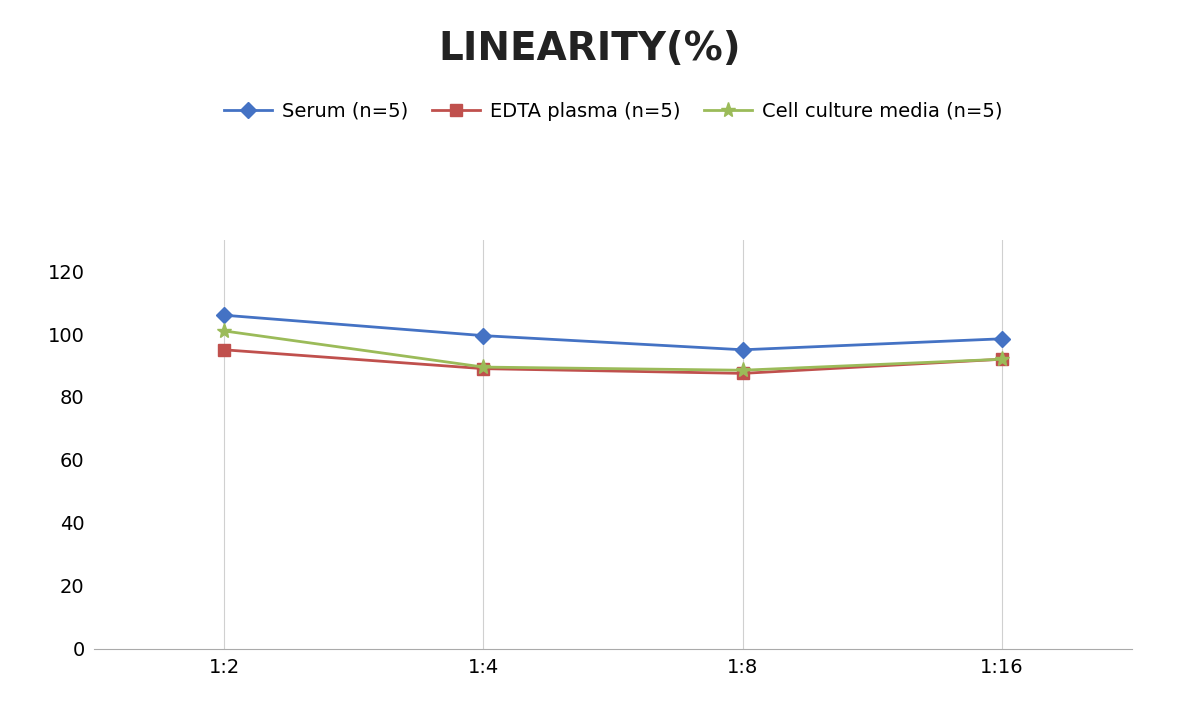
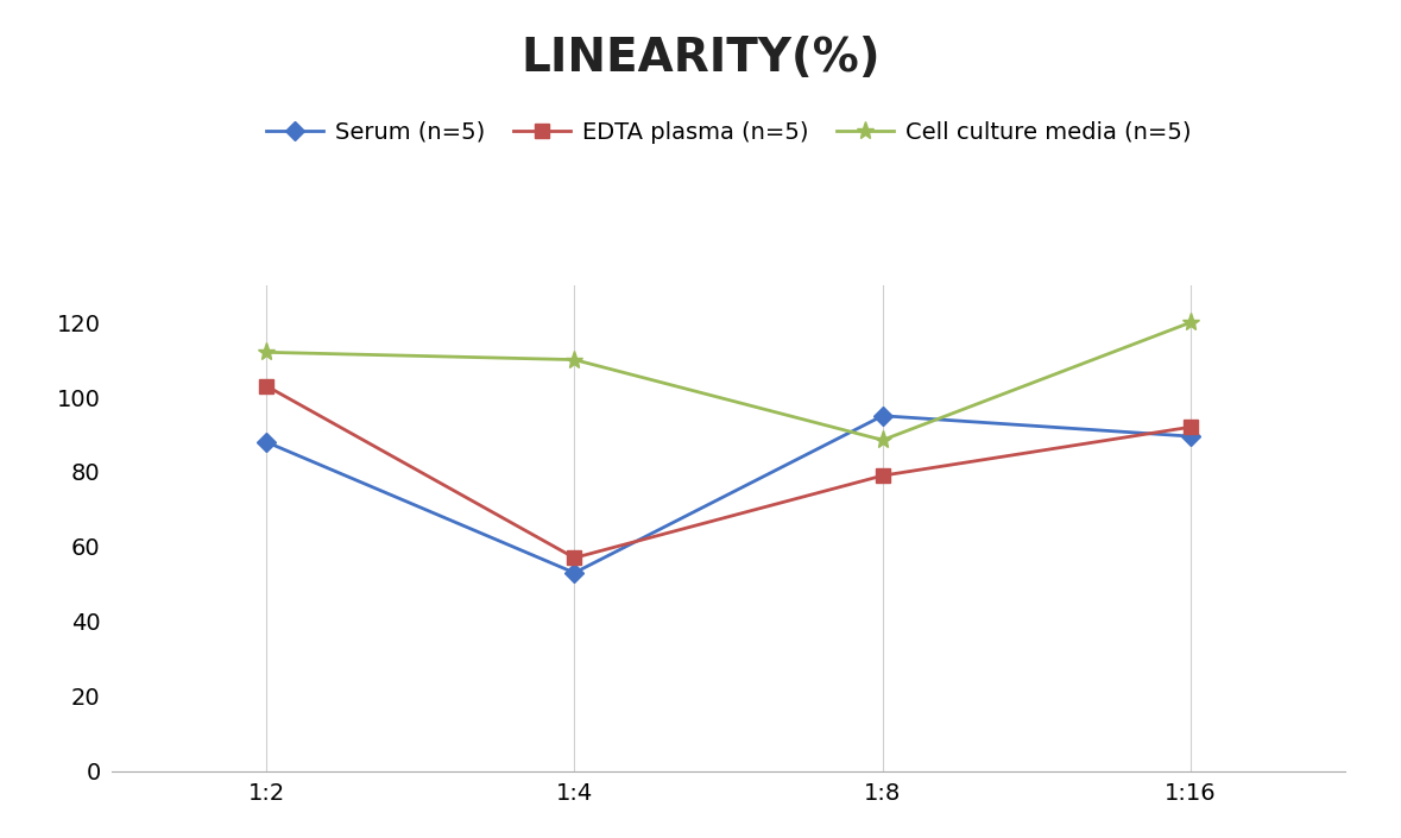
Serum (n=5)/1:2: 106.0 -> 88.0
EDTA plasma (n=5)/1:2: 95.0 -> 103.0
Cell culture media (n=5)/1:2: 101.0 -> 112.0
Serum (n=5)/1:4: 99.5 -> 53.0
EDTA plasma (n=5)/1:4: 89.0 -> 57.0
Cell culture media (n=5)/1:4: 89.5 -> 110.0
EDTA plasma (n=5)/1:8: 87.5 -> 79.0
Serum (n=5)/1:16: 98.5 -> 89.5
Cell culture media (n=5)/1:16: 92.0 -> 120.0
